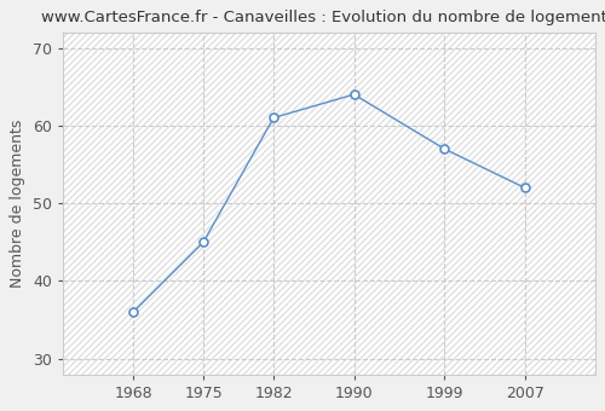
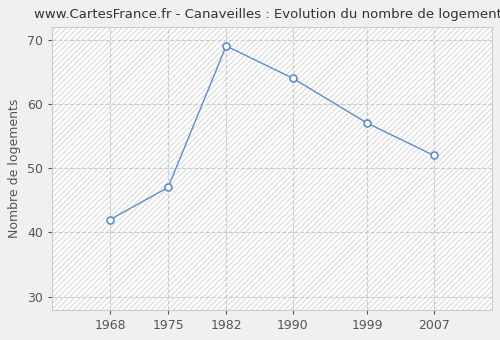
1968: 36 -> 42
1975: 45 -> 47
1982: 61 -> 69
